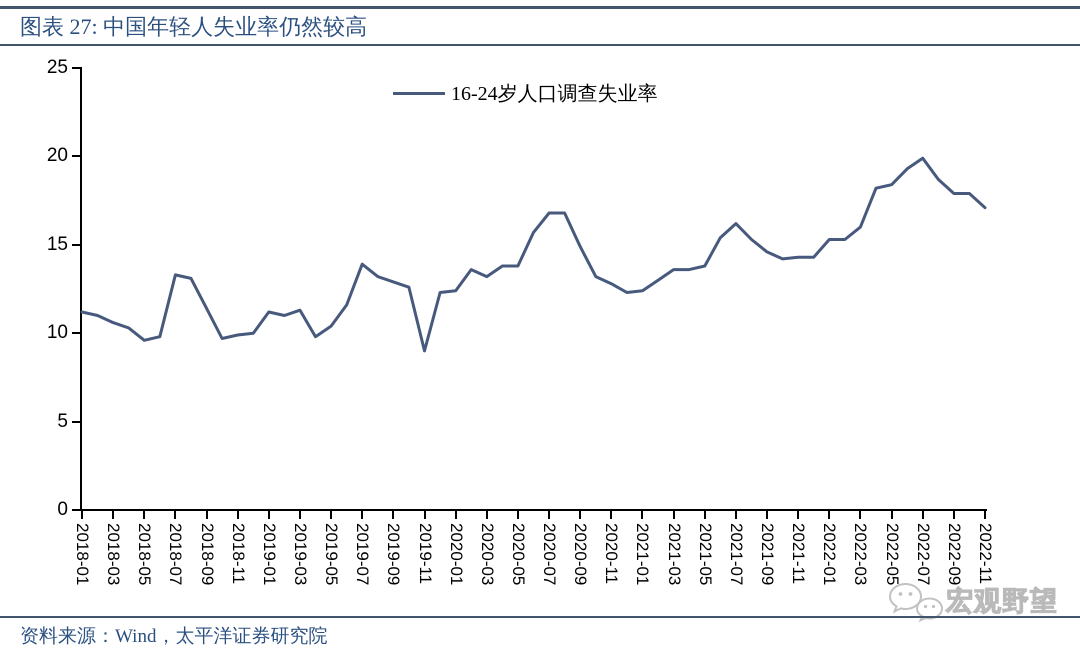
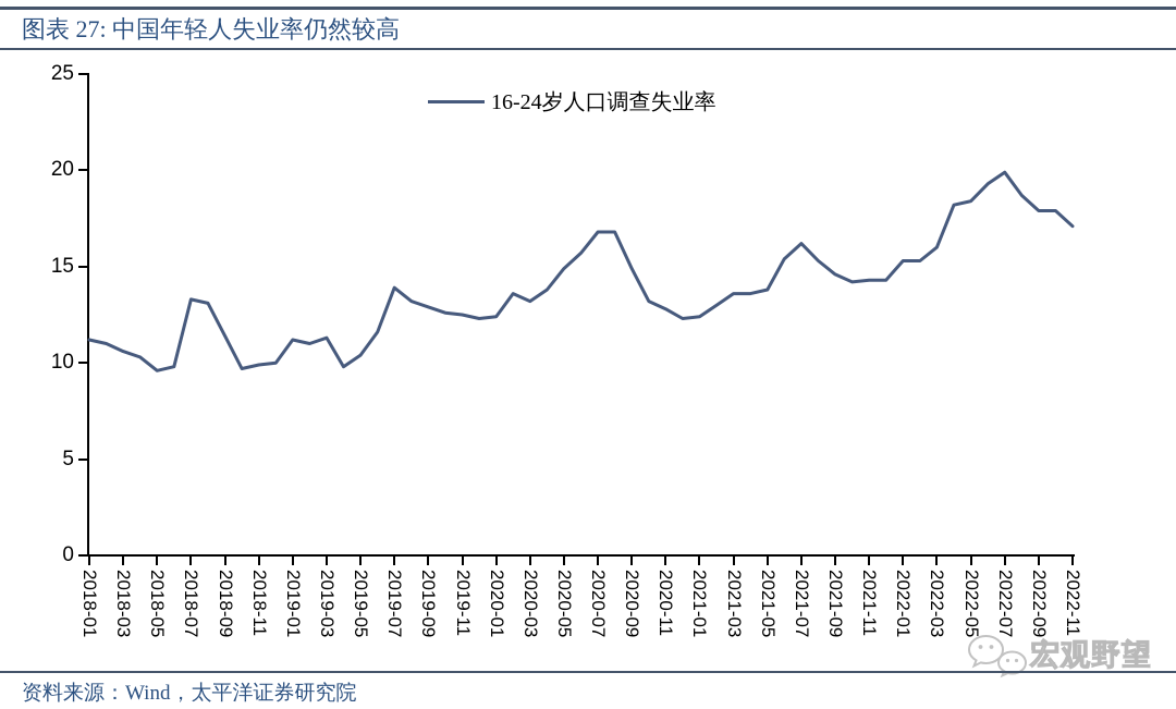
2019-11: 9.0 -> 12.5
2020-05: 13.8 -> 14.9
